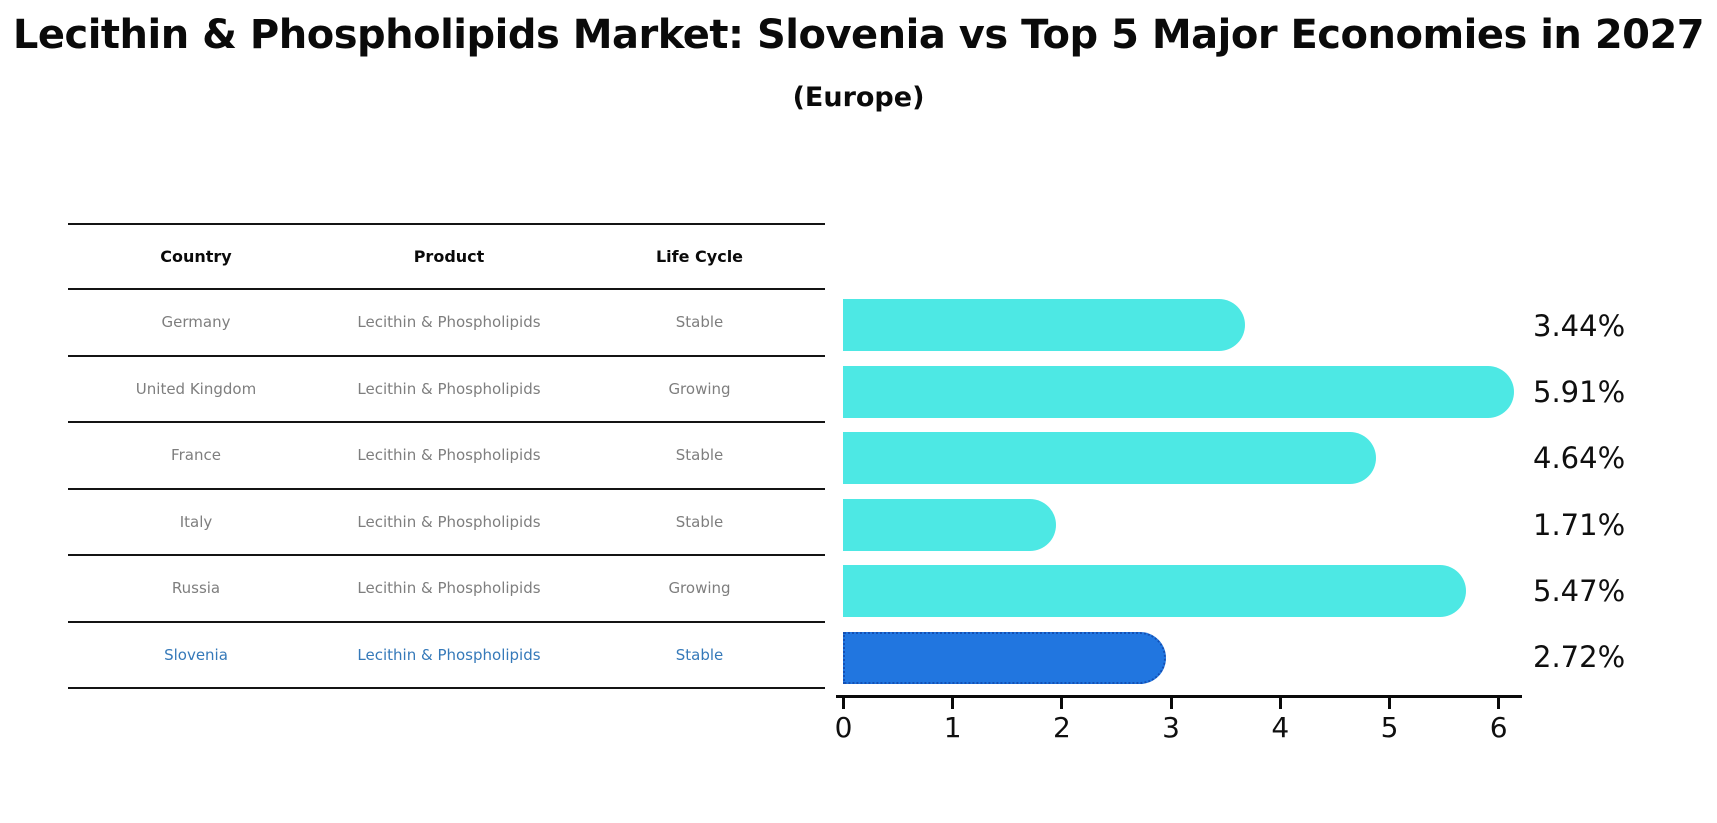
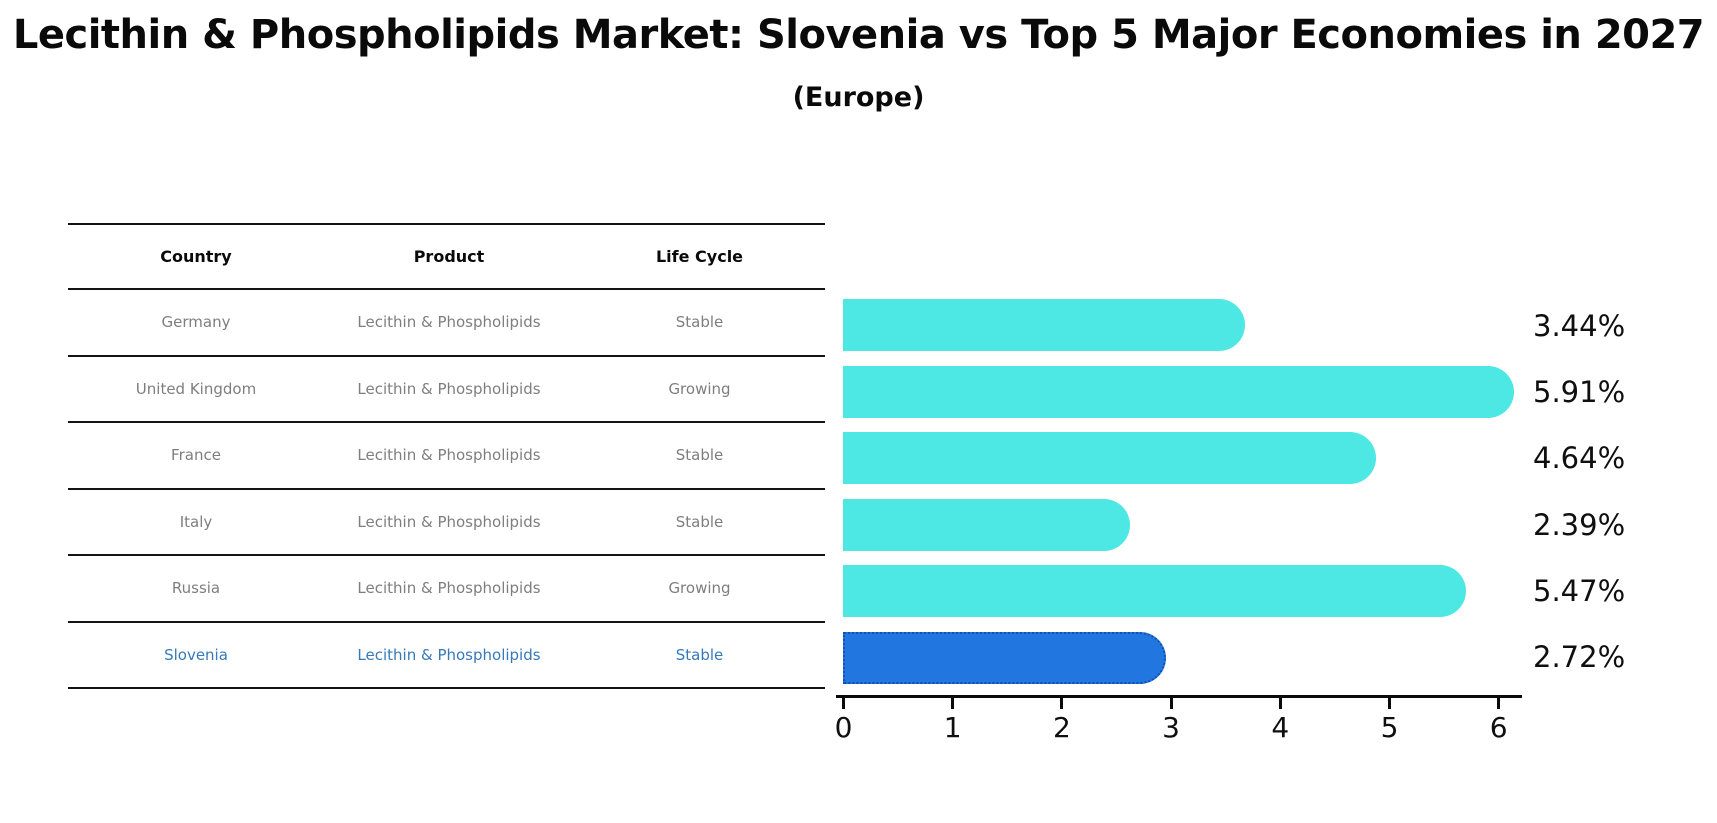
Italy: 1.71% -> 2.39%
